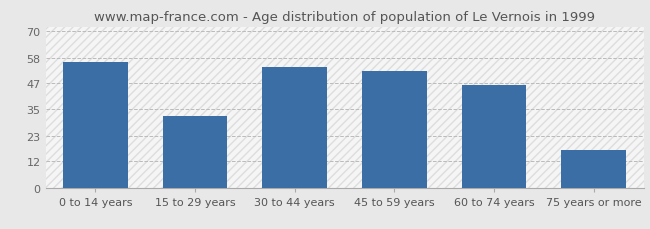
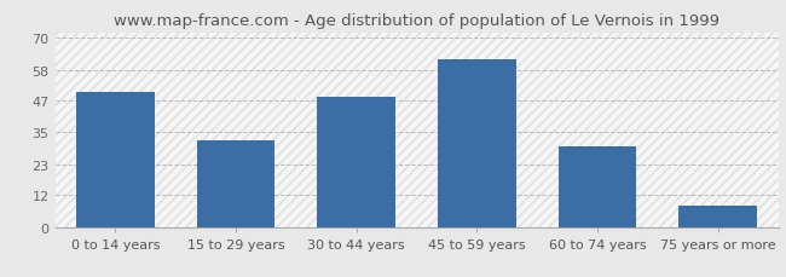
0 to 14 years: 56 -> 50
30 to 44 years: 54 -> 48
45 to 59 years: 52 -> 62
60 to 74 years: 46 -> 30
75 years or more: 17 -> 8
